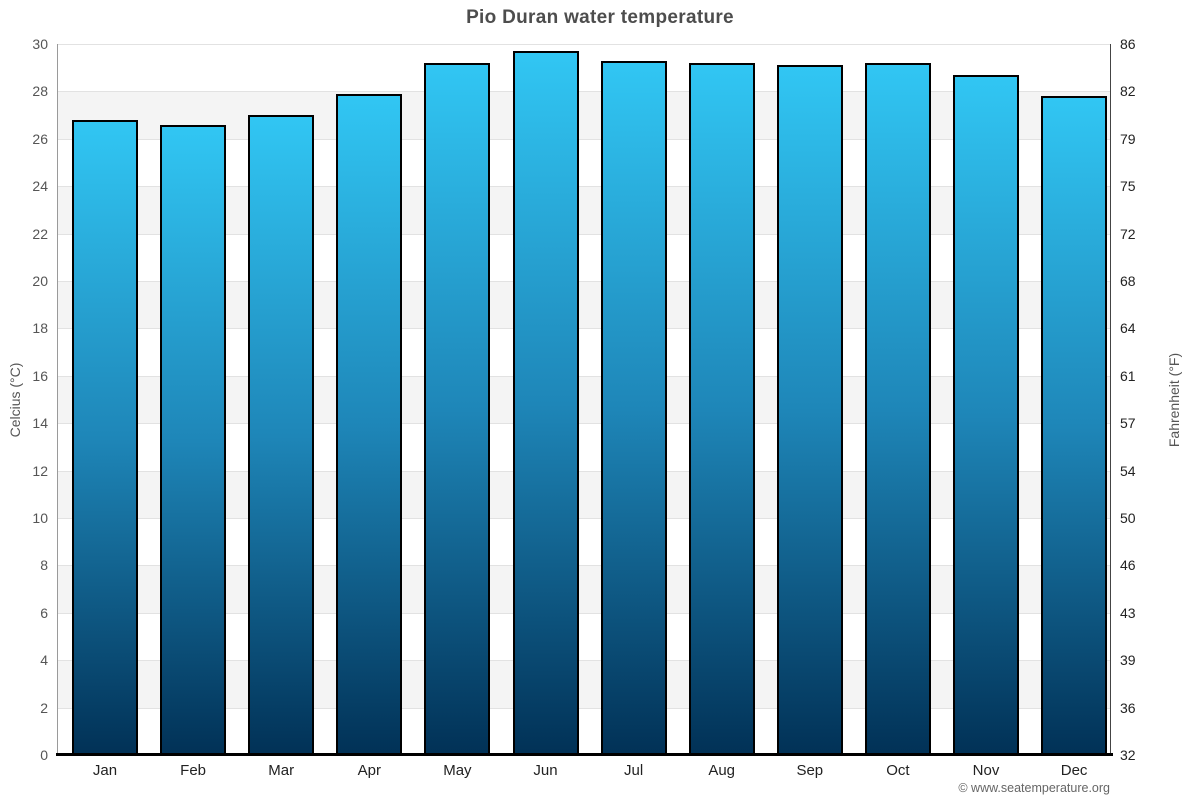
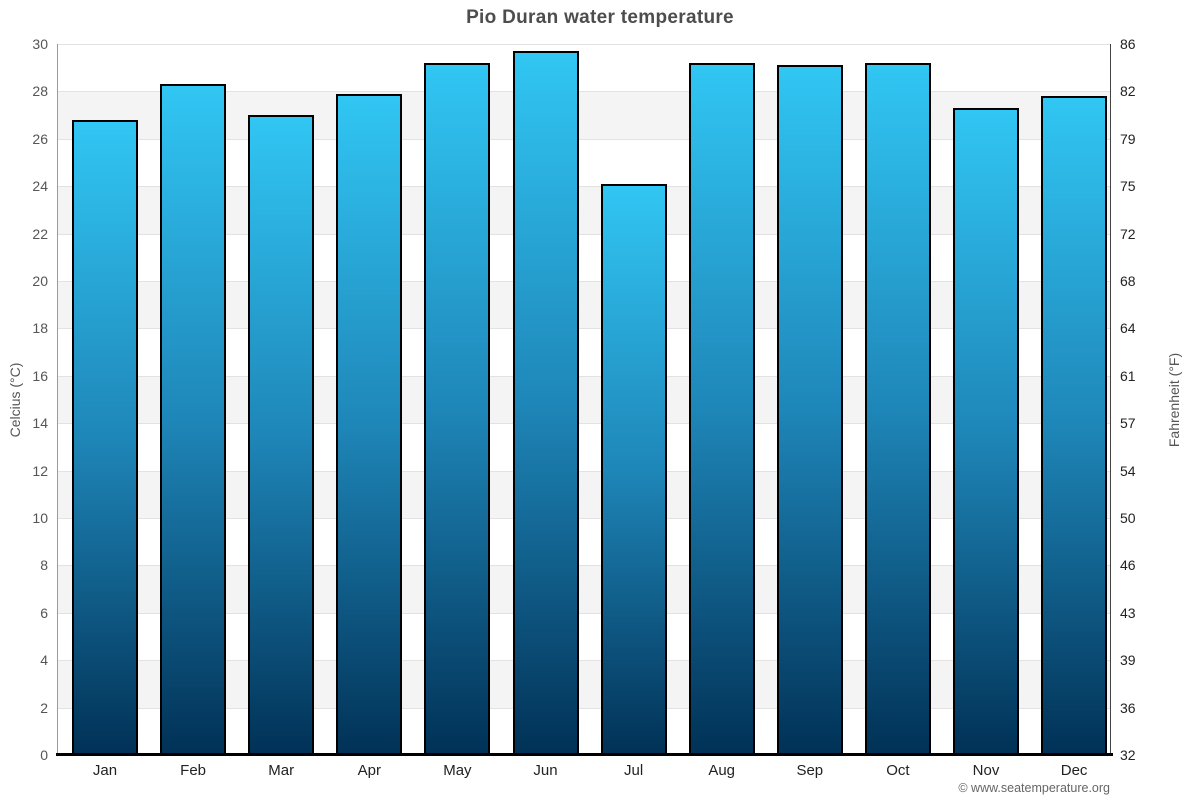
Feb: 26.6 -> 28.3
Jul: 29.3 -> 24.1
Nov: 28.7 -> 27.3
